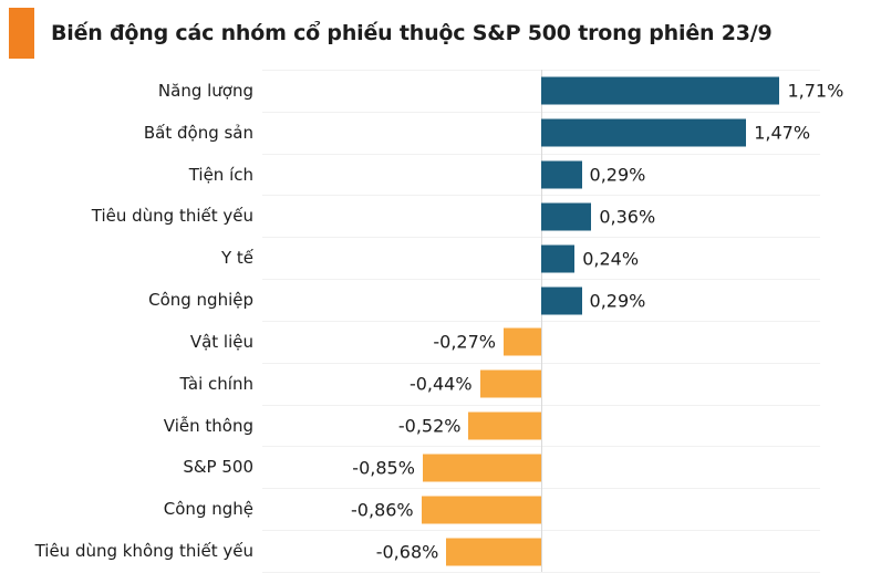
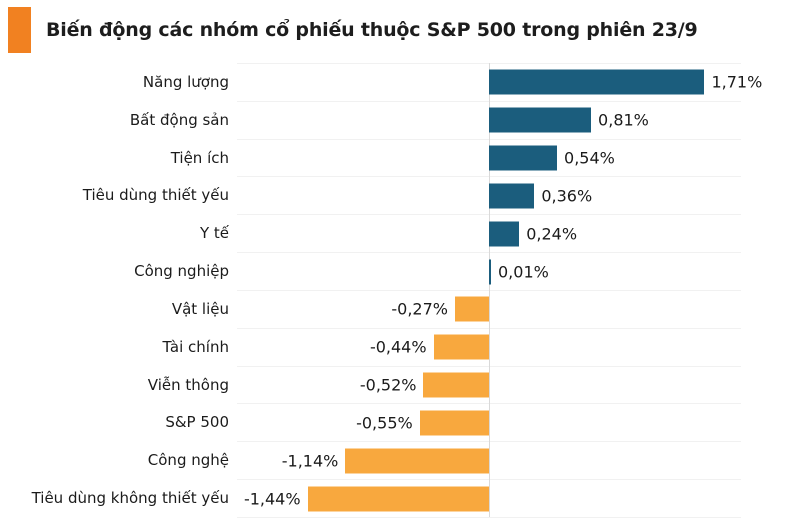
Bất động sản: 1,47% -> 0,81%
Tiện ích: 0,29% -> 0,54%
Công nghiệp: 0,29% -> 0,01%
S&P 500: -0,85% -> -0,55%
Công nghệ: -0,86% -> -1,14%
Tiêu dùng không thiết yếu: -0,68% -> -1,44%
